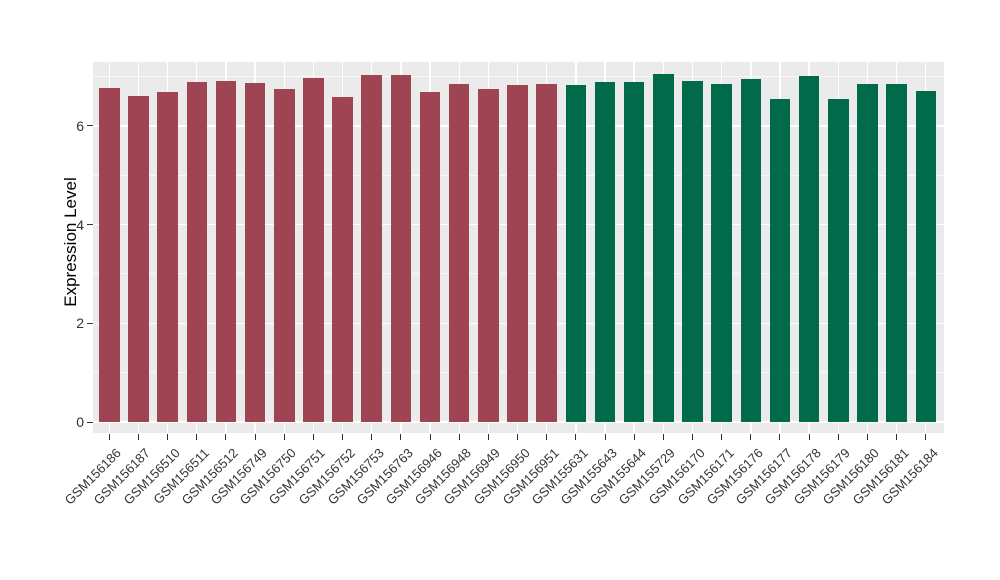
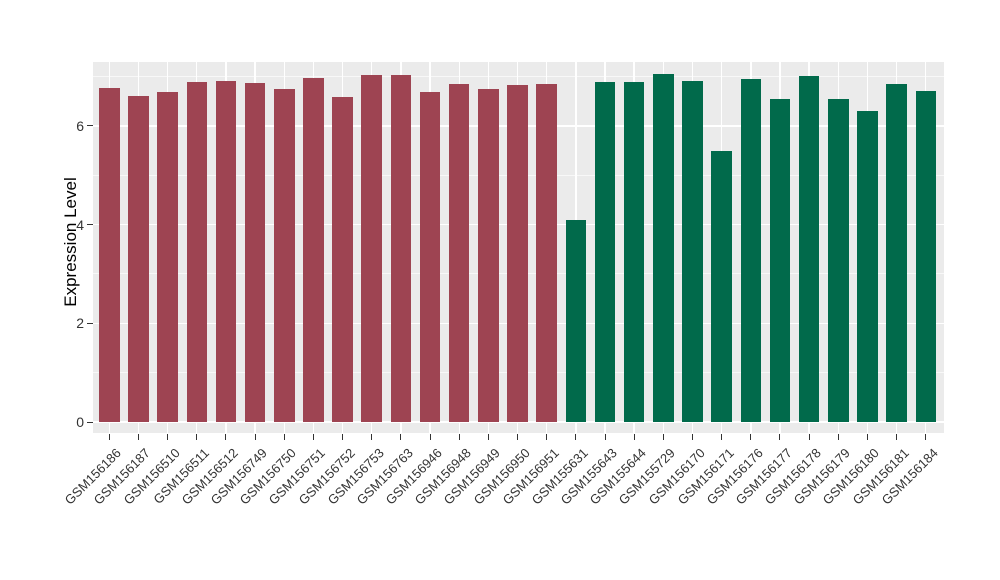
GSM155631: 6.8 -> 4.1
GSM156171: 6.8 -> 5.5
GSM156180: 6.8 -> 6.3
